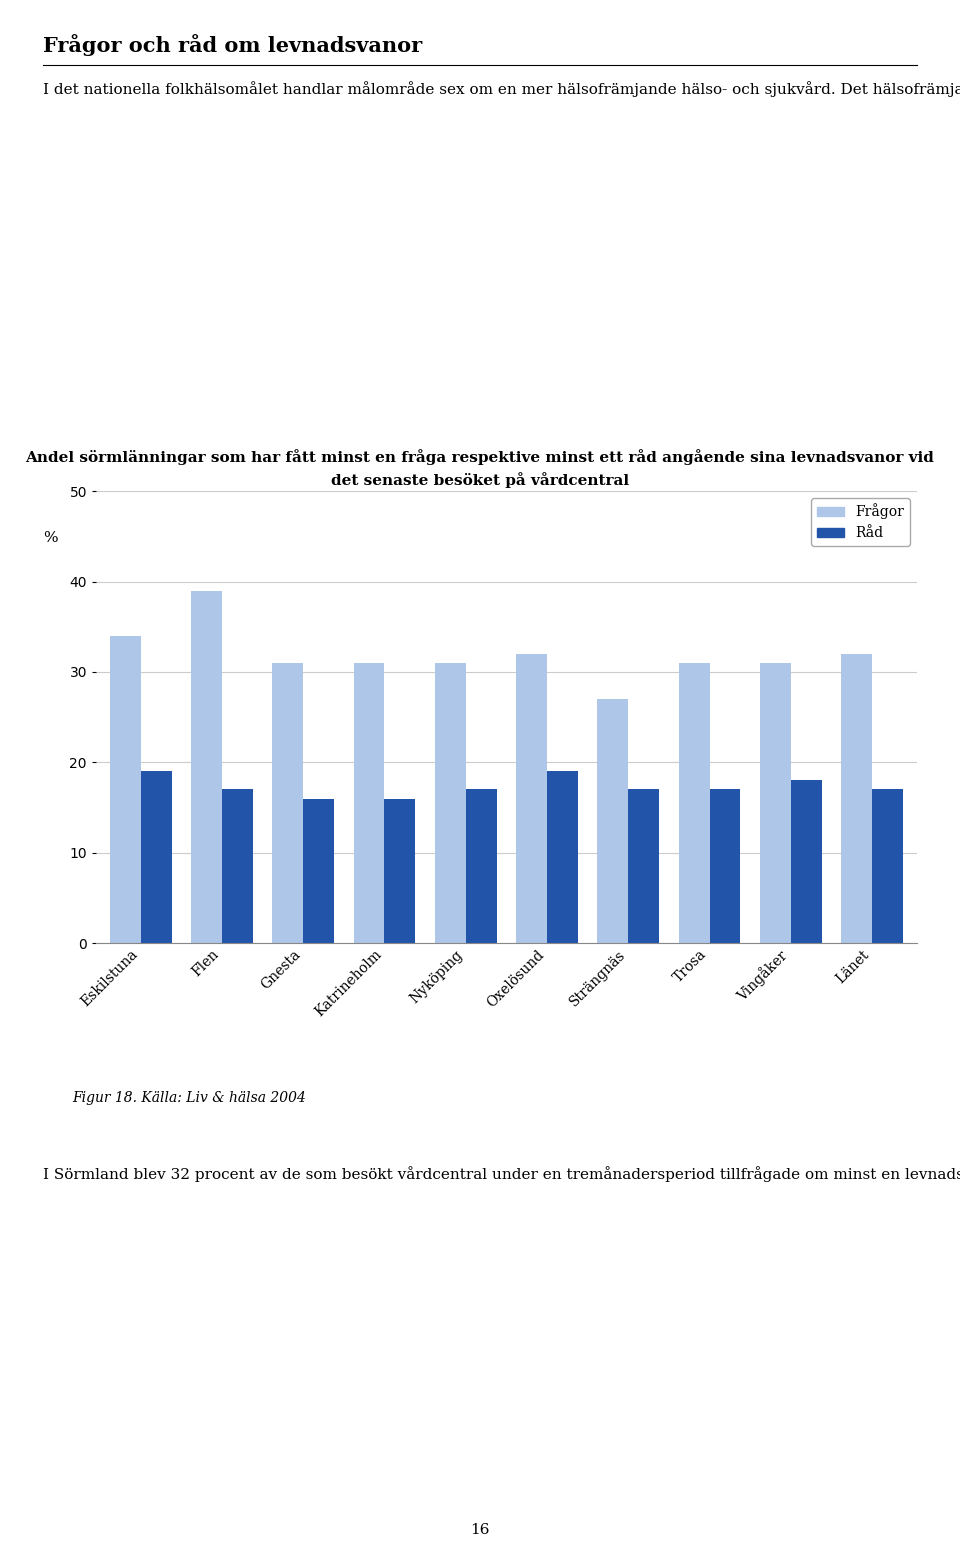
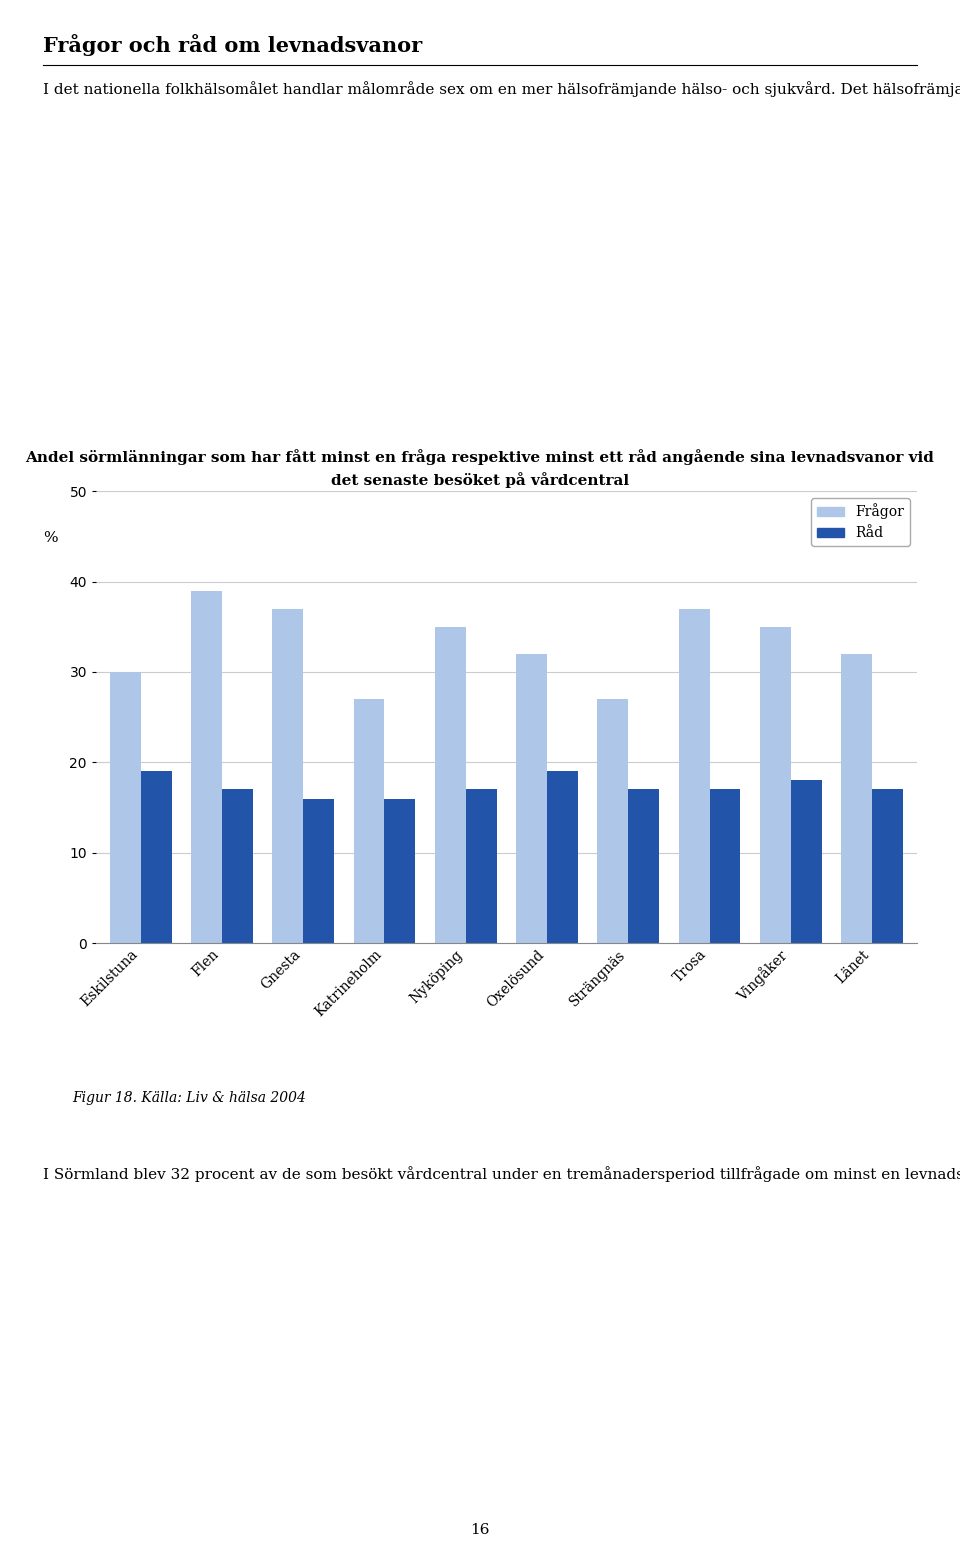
Frågor/Eskilstuna: 34 -> 30
Frågor/Gnesta: 31 -> 37
Frågor/Katrineholm: 31 -> 27
Frågor/Nyköping: 31 -> 35
Frågor/Trosa: 31 -> 37
Frågor/Vingåker: 31 -> 35
